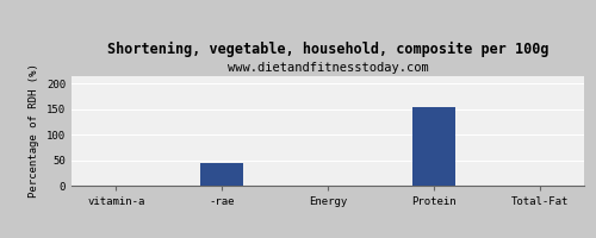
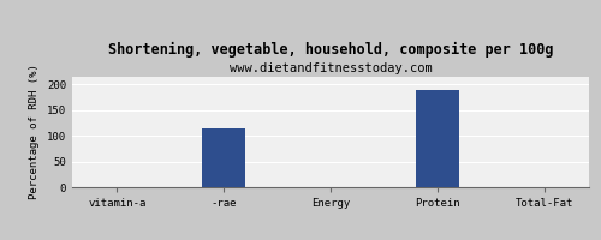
-rae: 45 -> 115
Protein: 155 -> 190
